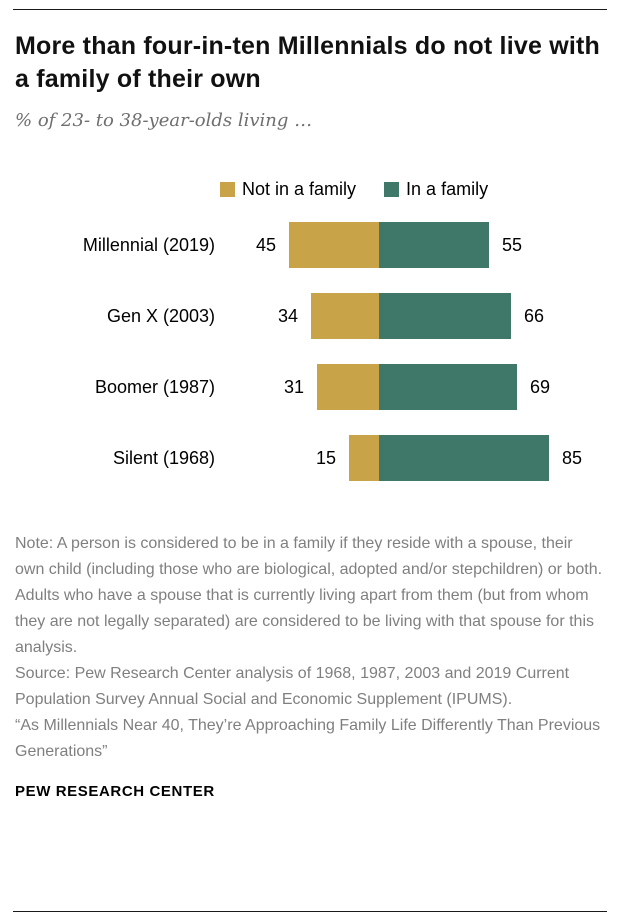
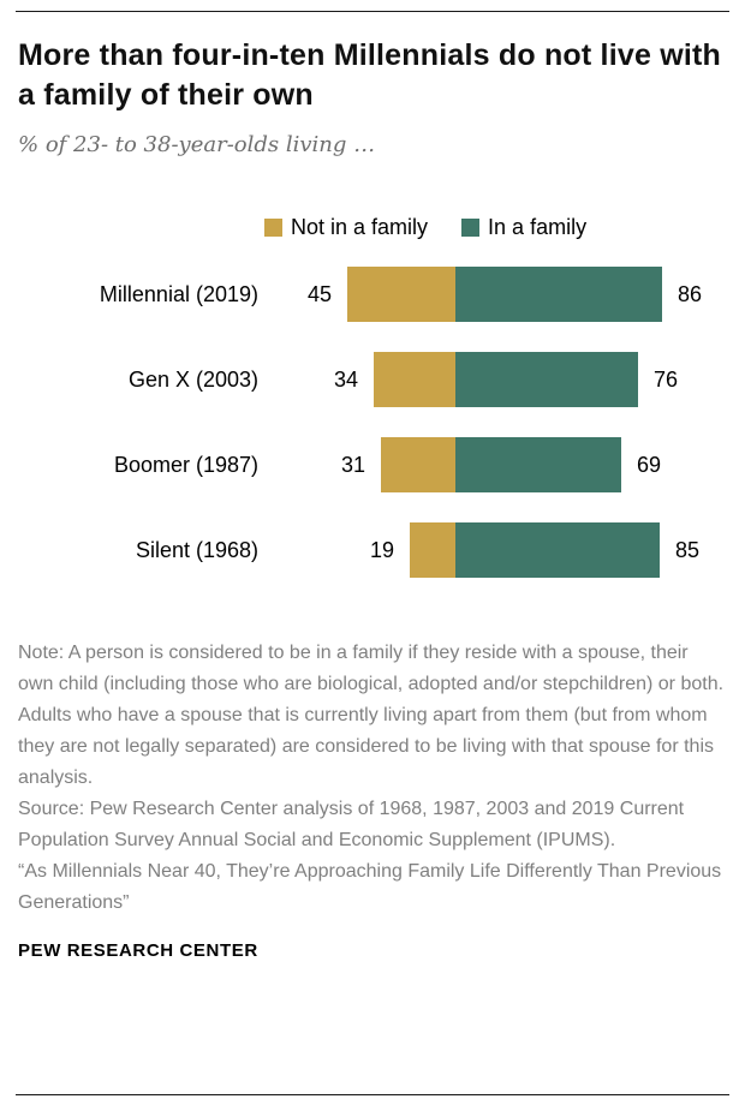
In a family/Millennial (2019): 55 -> 86
In a family/Gen X (2003): 66 -> 76
Not in a family/Silent (1968): 15 -> 19
